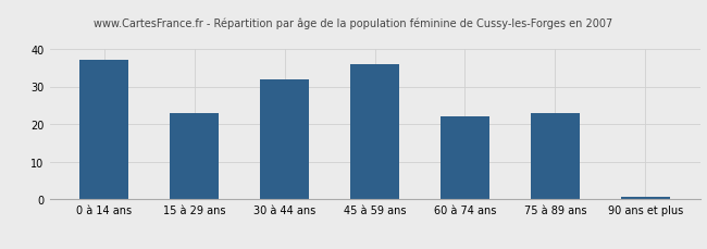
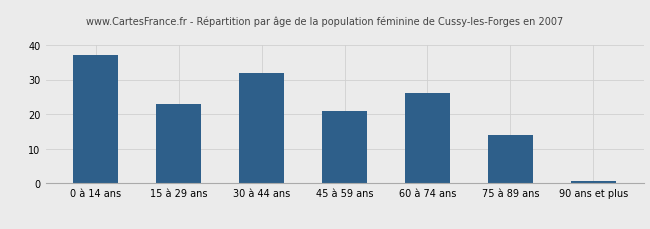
45 à 59 ans: 36.0 -> 21.0
60 à 74 ans: 22.0 -> 26.0
75 à 89 ans: 23.0 -> 14.0
